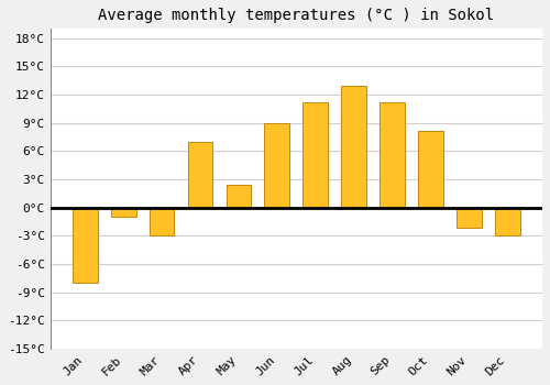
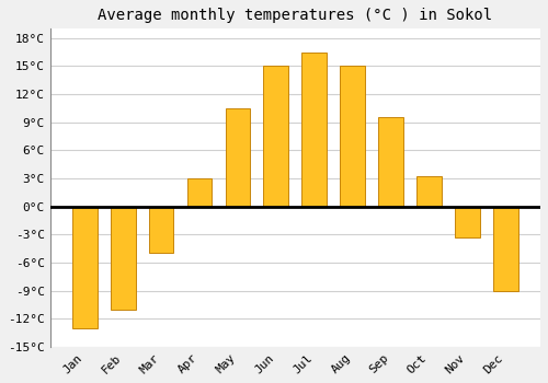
Jan: -8.0°C -> -13.0°C
Feb: -1.0°C -> -11.0°C
Mar: -3.0°C -> -5.0°C
Apr: 7.0°C -> 3.0°C
May: 2.4°C -> 10.5°C
Jun: 9.0°C -> 15.0°C
Jul: 11.2°C -> 16.5°C
Aug: 13.0°C -> 15.0°C
Sep: 11.2°C -> 9.5°C
Oct: 8.2°C -> 3.2°C
Nov: -2.2°C -> -3.3°C
Dec: -3.0°C -> -9.0°C
